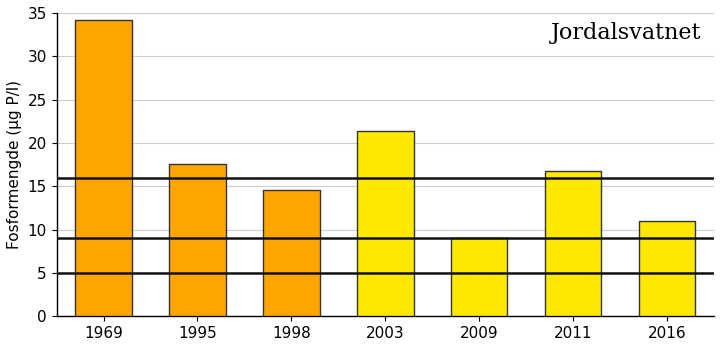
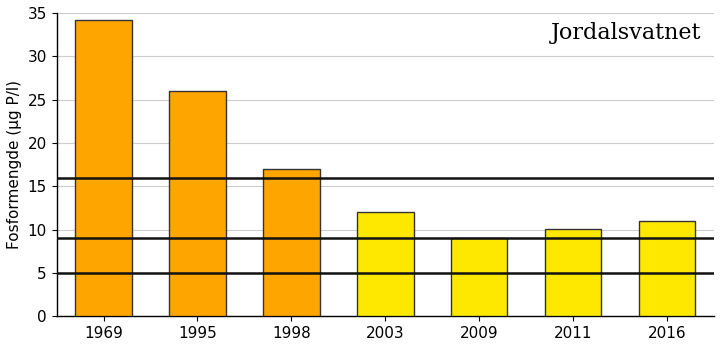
1995: 17.6 -> 26.0
1998: 14.6 -> 17.0
2003: 21.4 -> 12.0
2011: 16.8 -> 10.1
